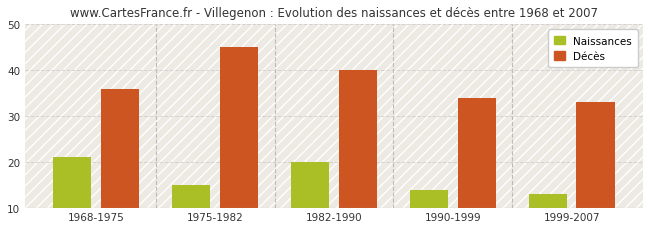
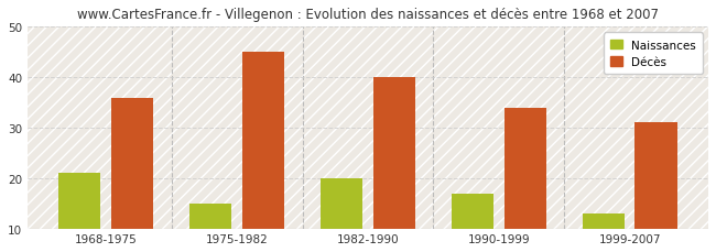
Naissances/1990-1999: 14 -> 17
Décès/1999-2007: 33 -> 31
